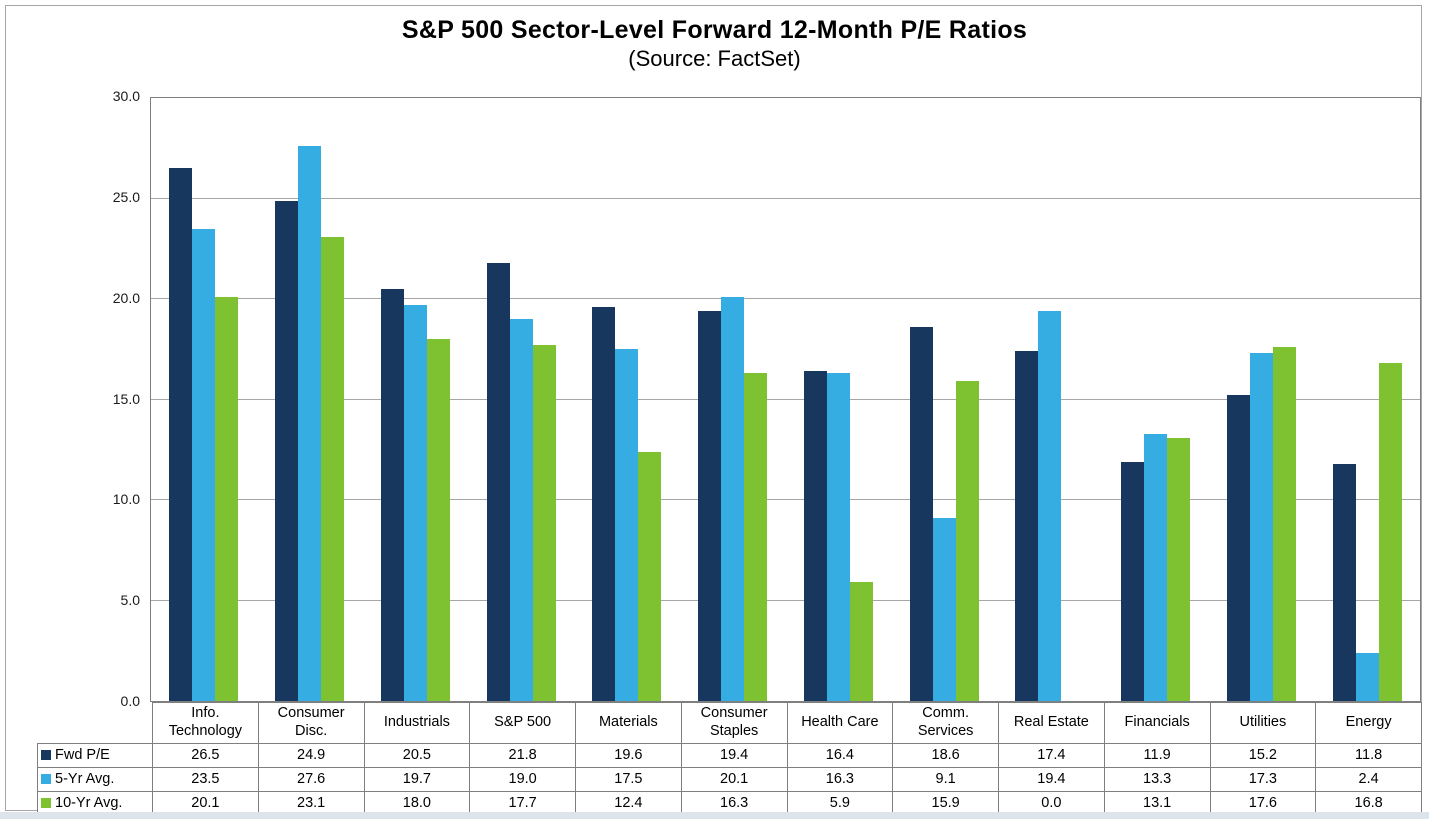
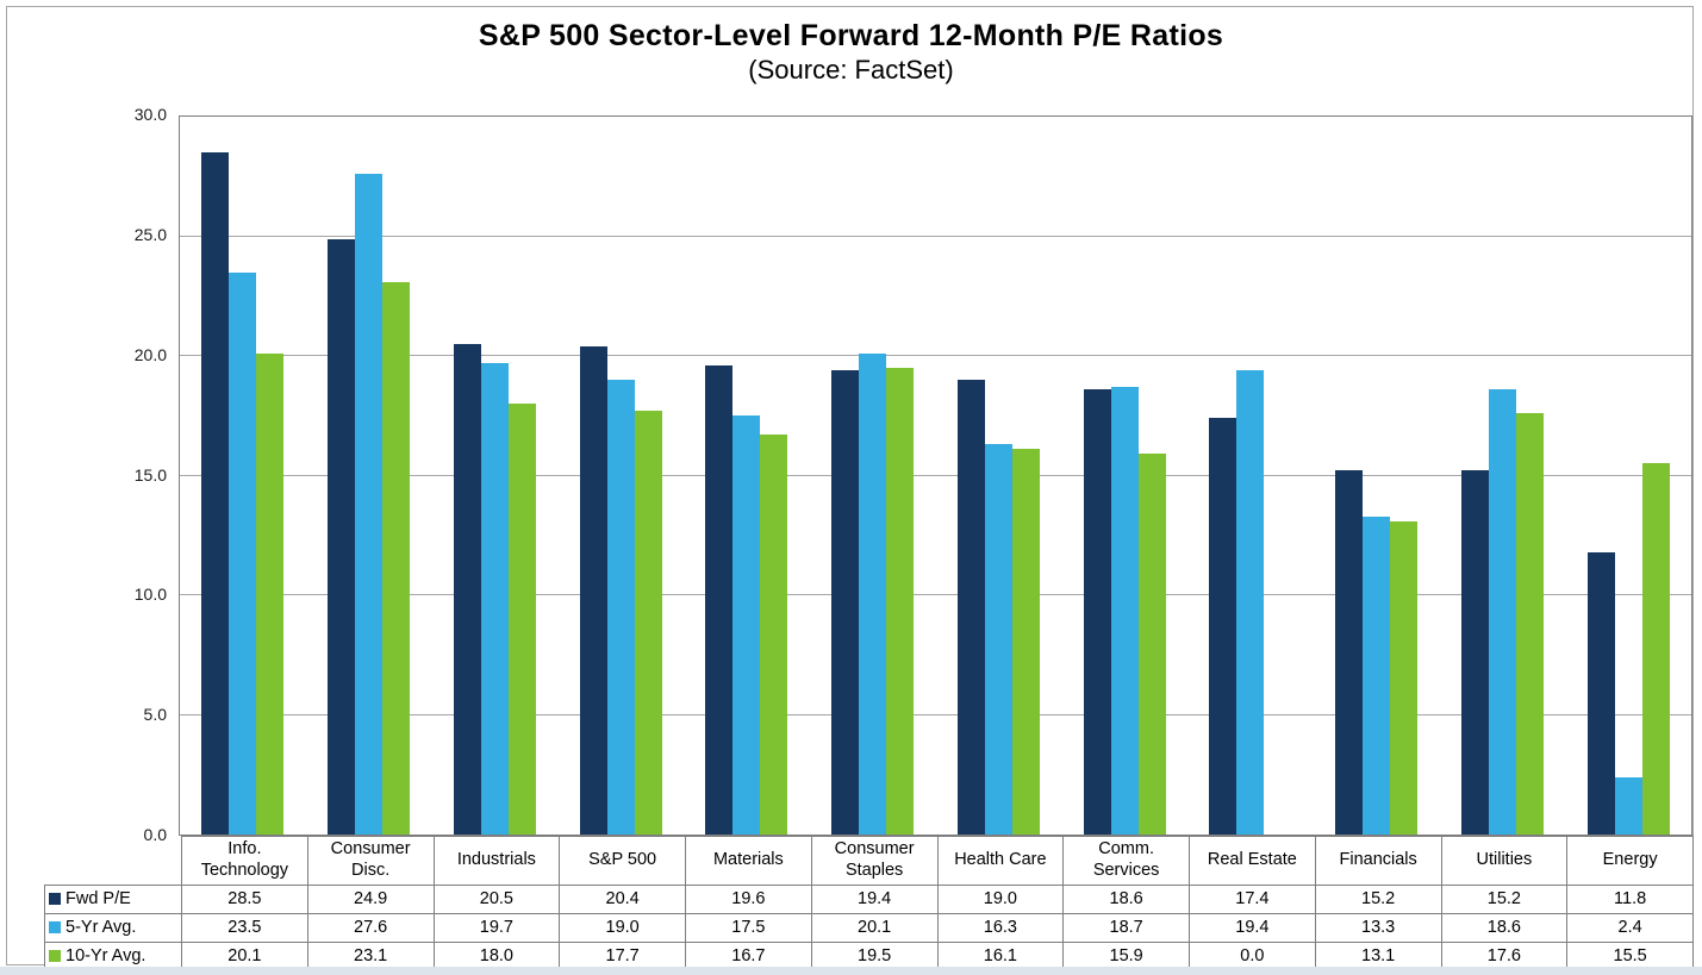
Fwd P/E/Info. Technology: 26.5 -> 28.5
Fwd P/E/S&P 500: 21.8 -> 20.4
10-Yr Avg./Materials: 12.4 -> 16.7
10-Yr Avg./Consumer Staples: 16.3 -> 19.5
Fwd P/E/Health Care: 16.4 -> 19.0
10-Yr Avg./Health Care: 5.9 -> 16.1
5-Yr Avg./Comm. Services: 9.1 -> 18.7
Fwd P/E/Financials: 11.9 -> 15.2
5-Yr Avg./Utilities: 17.3 -> 18.6
10-Yr Avg./Energy: 16.8 -> 15.5
